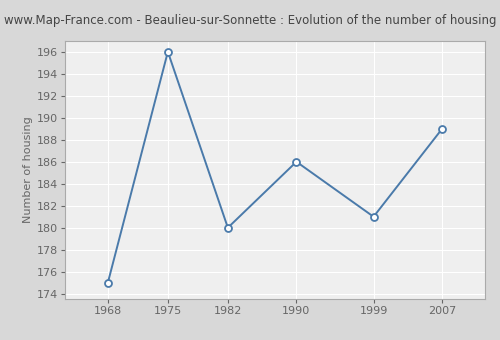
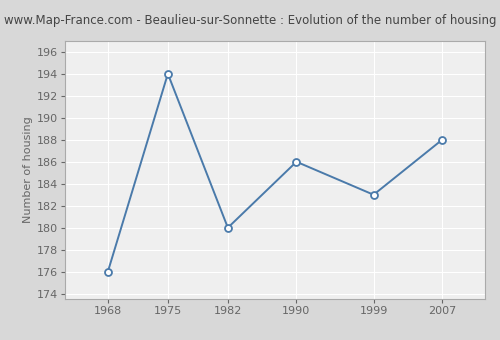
1968: 175 -> 176
1975: 196 -> 194
1999: 181 -> 183
2007: 189 -> 188
